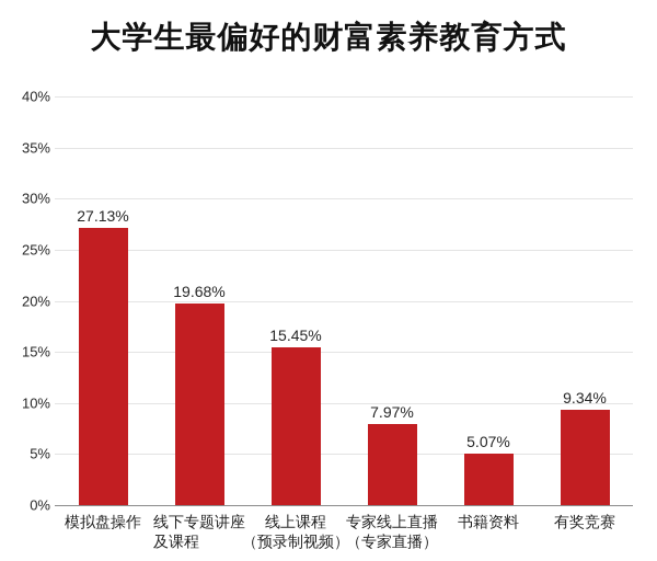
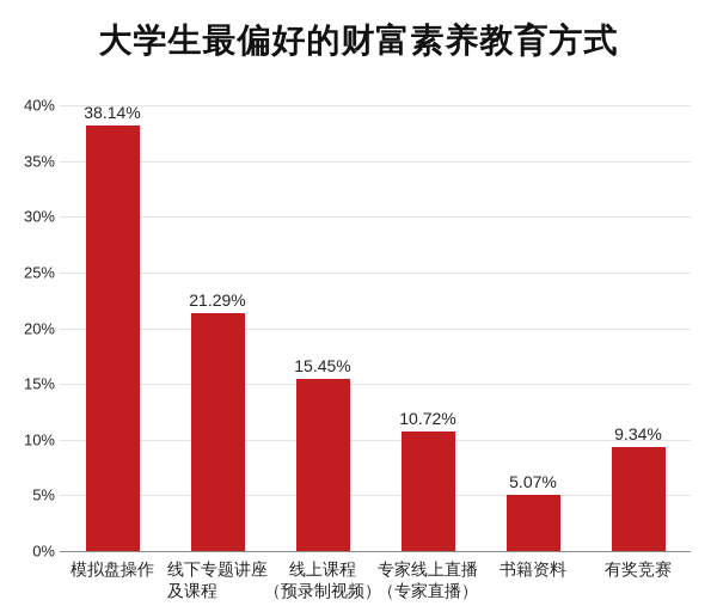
模拟盘操作: 27.13% -> 38.14%
线下专题讲座 及课程: 19.68% -> 21.29%
专家线上直播 （专家直播）: 7.97% -> 10.72%
